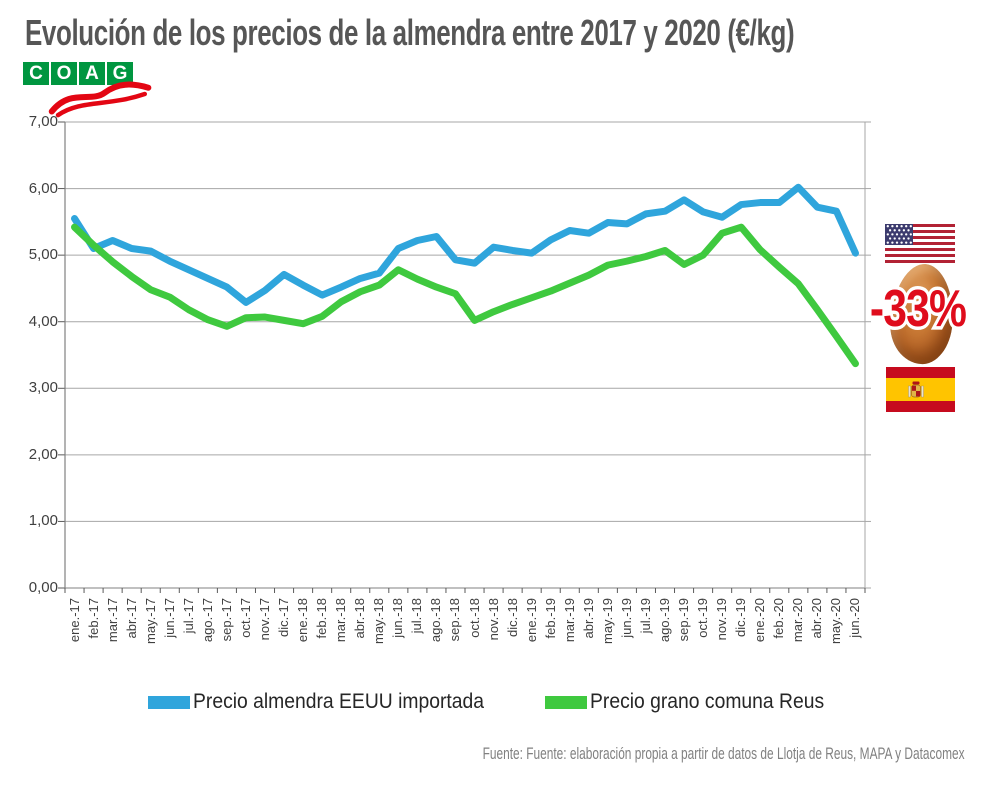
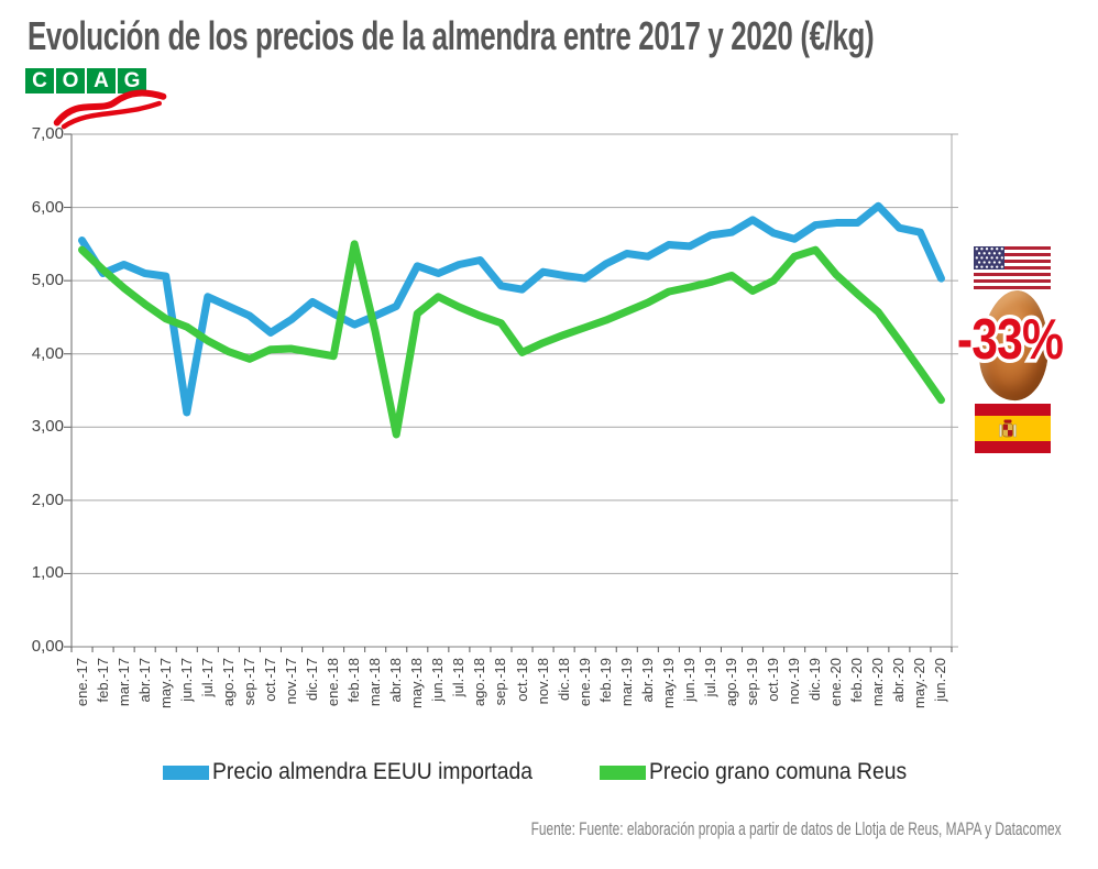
Precio almendra EEUU importada/jun.-17: 4,9 -> 3,2
Precio grano comuna Reus/feb.-18: 4,1 -> 5,5
Precio grano comuna Reus/abr.-18: 4,5 -> 2,9
Precio almendra EEUU importada/may.-18: 4,7 -> 5,2
